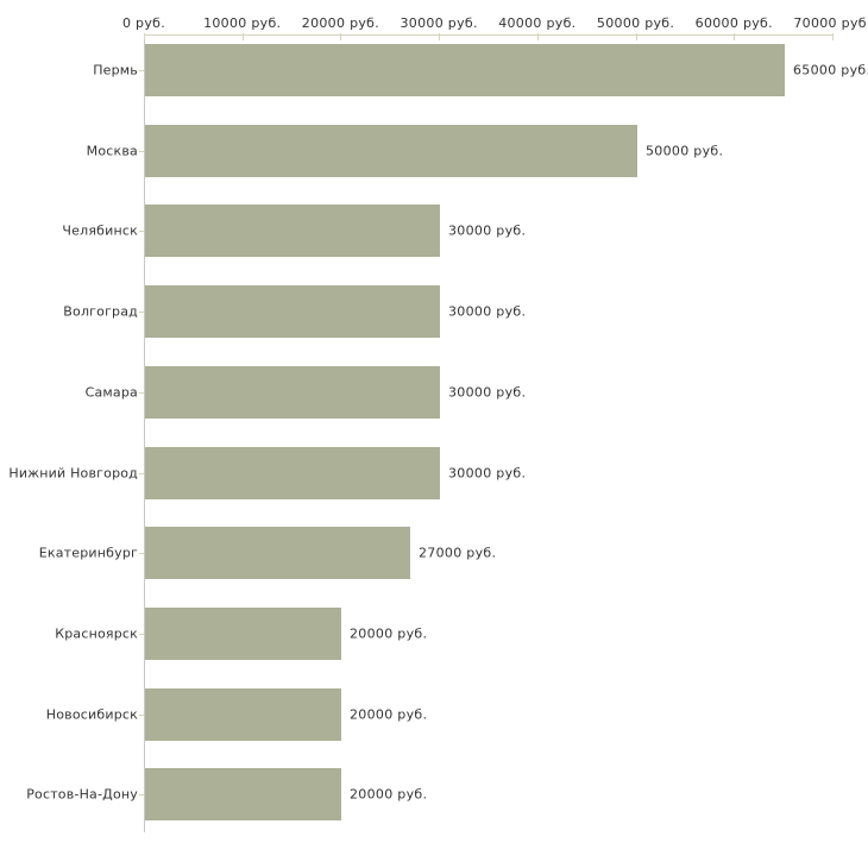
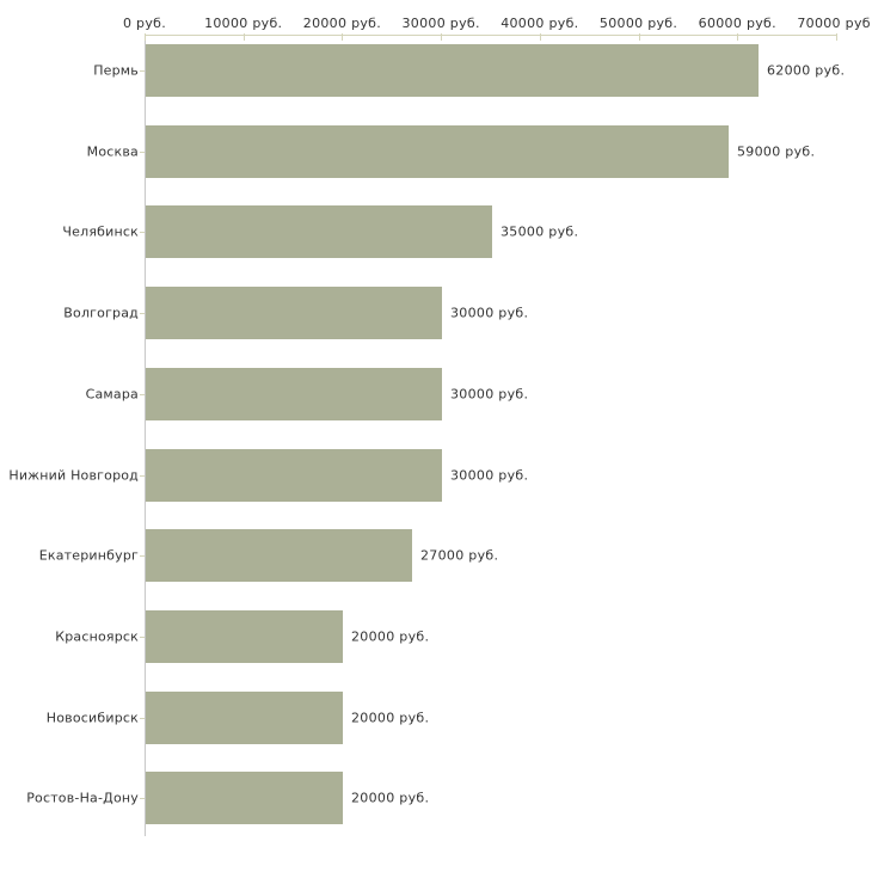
Пермь: 65000 -> 62000
Москва: 50000 -> 59000
Челябинск: 30000 -> 35000
